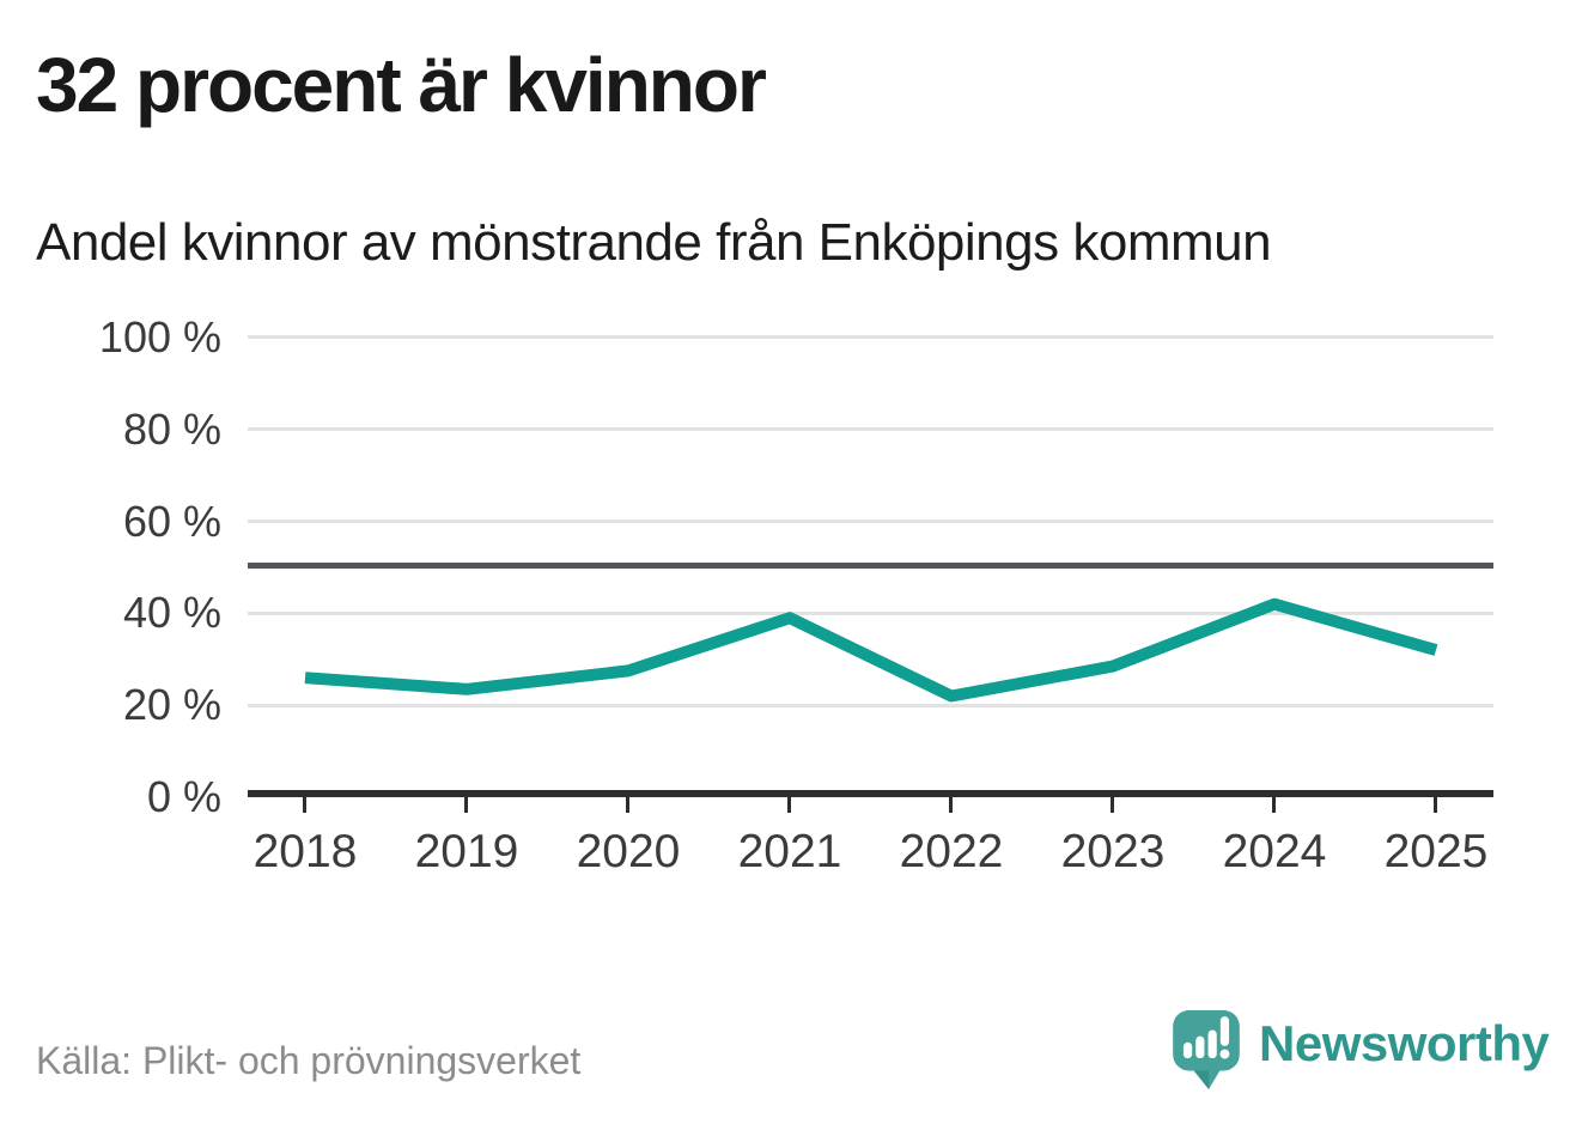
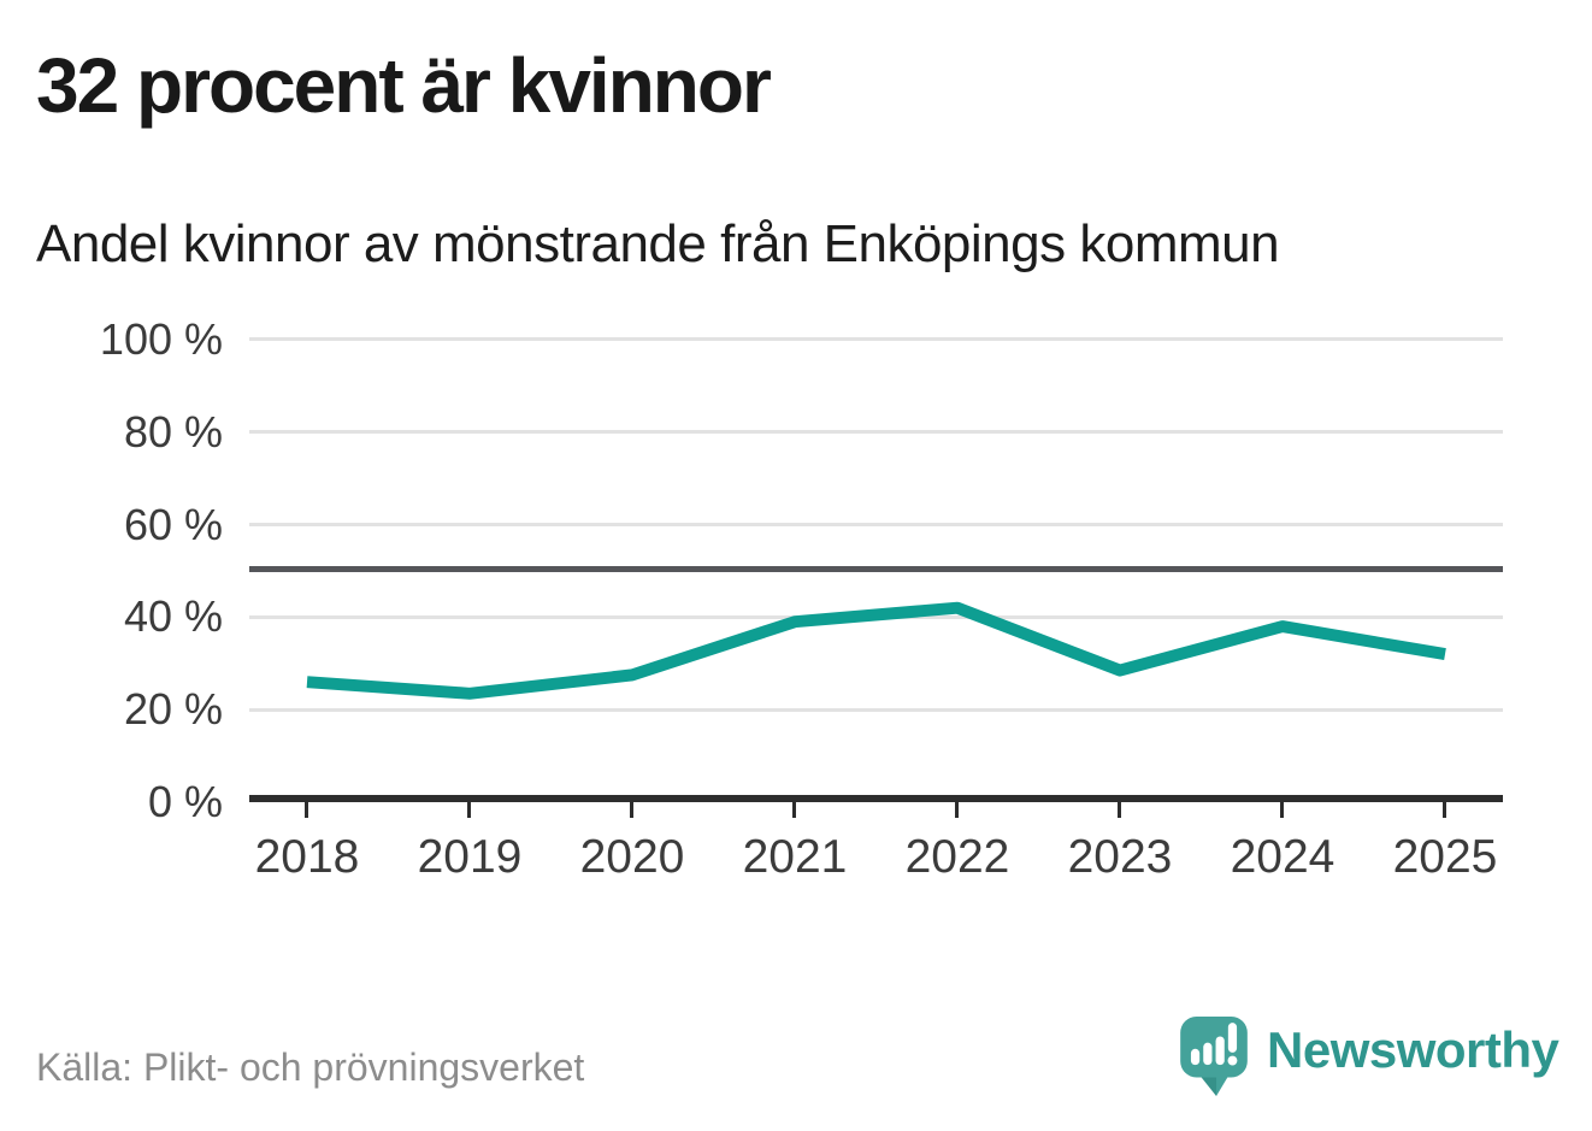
2022: 22% -> 42%
2024: 42% -> 38%
